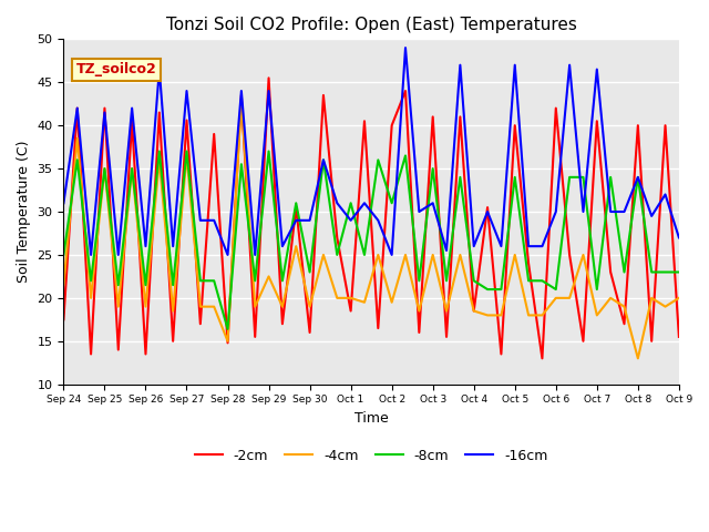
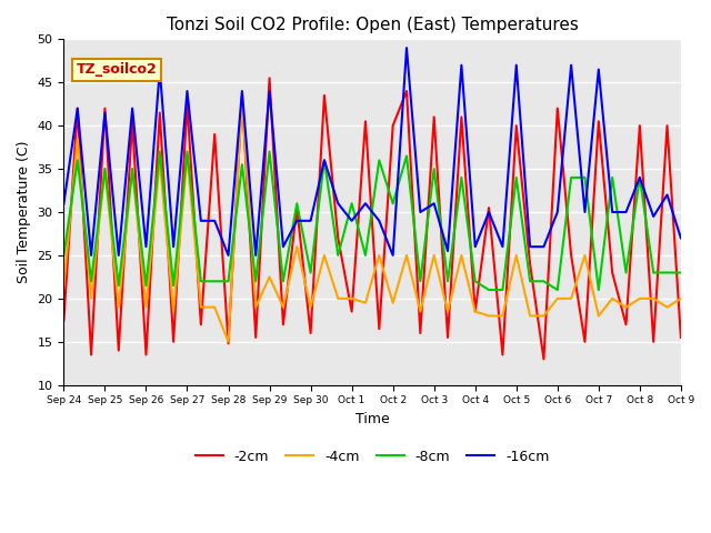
-2cm/Sep 27: 40.6 -> 42.5
-8cm/Sep 28: 16.4 -> 22.0
-4cm/Oct 8: 13.0 -> 20.0
